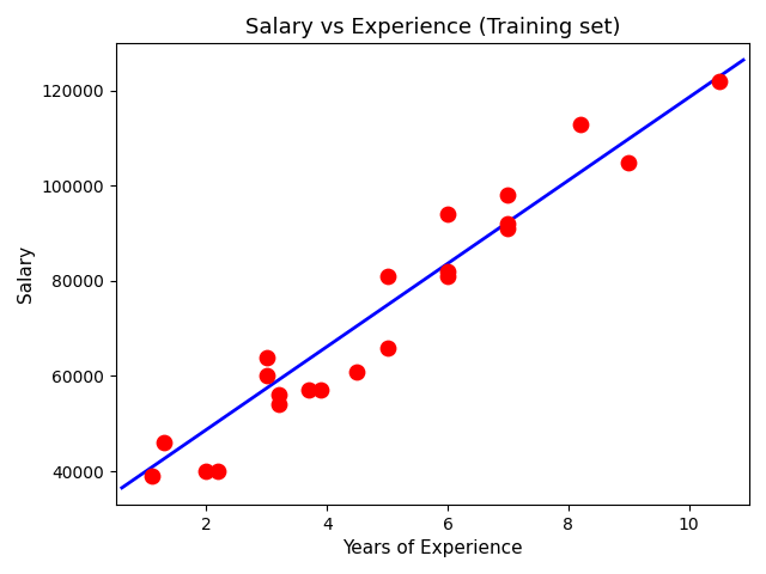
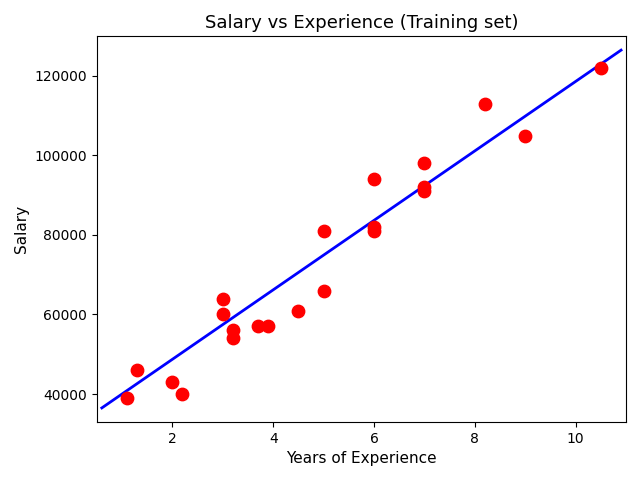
2: 40000 -> 43000
